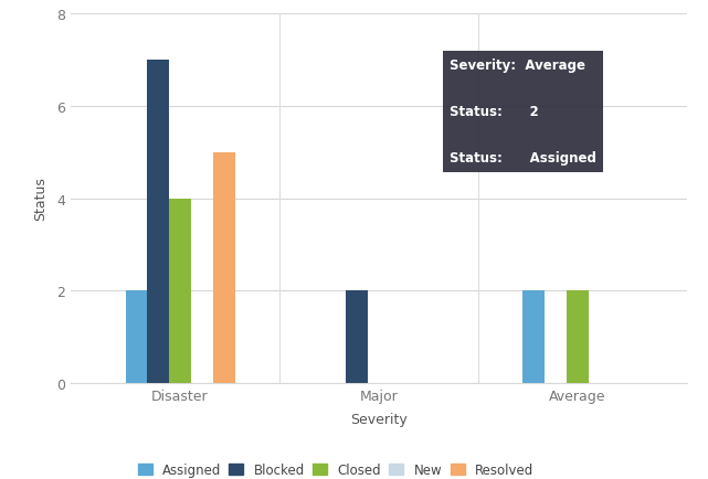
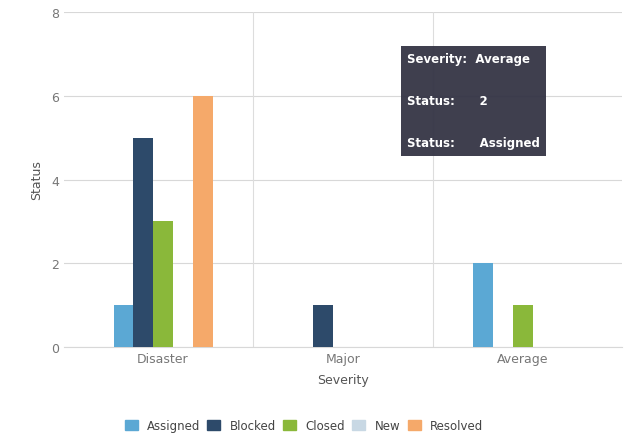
Assigned/Disaster: 2 -> 1
Blocked/Disaster: 7 -> 5
Closed/Disaster: 4 -> 3
Resolved/Disaster: 5 -> 6
Blocked/Major: 2 -> 1
Closed/Average: 2 -> 1
